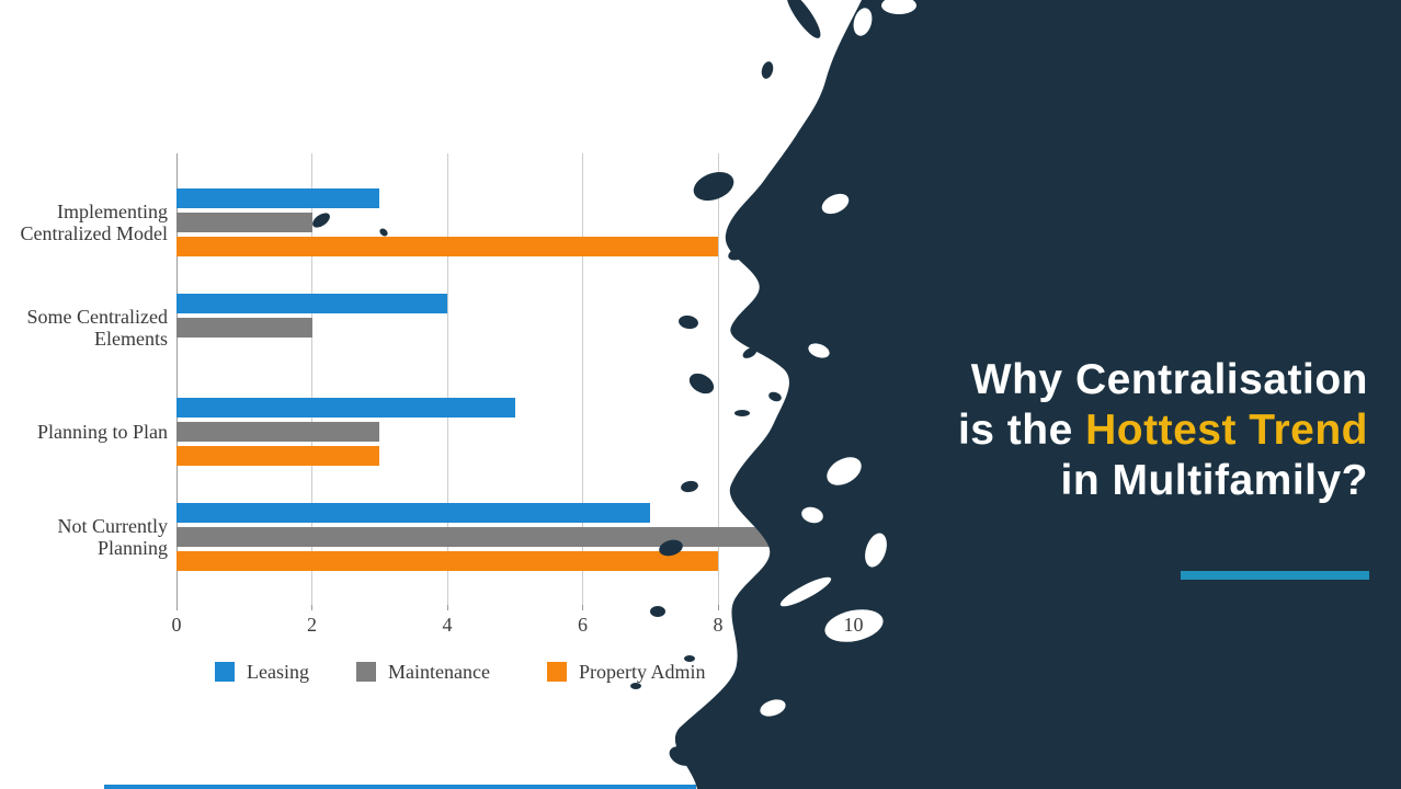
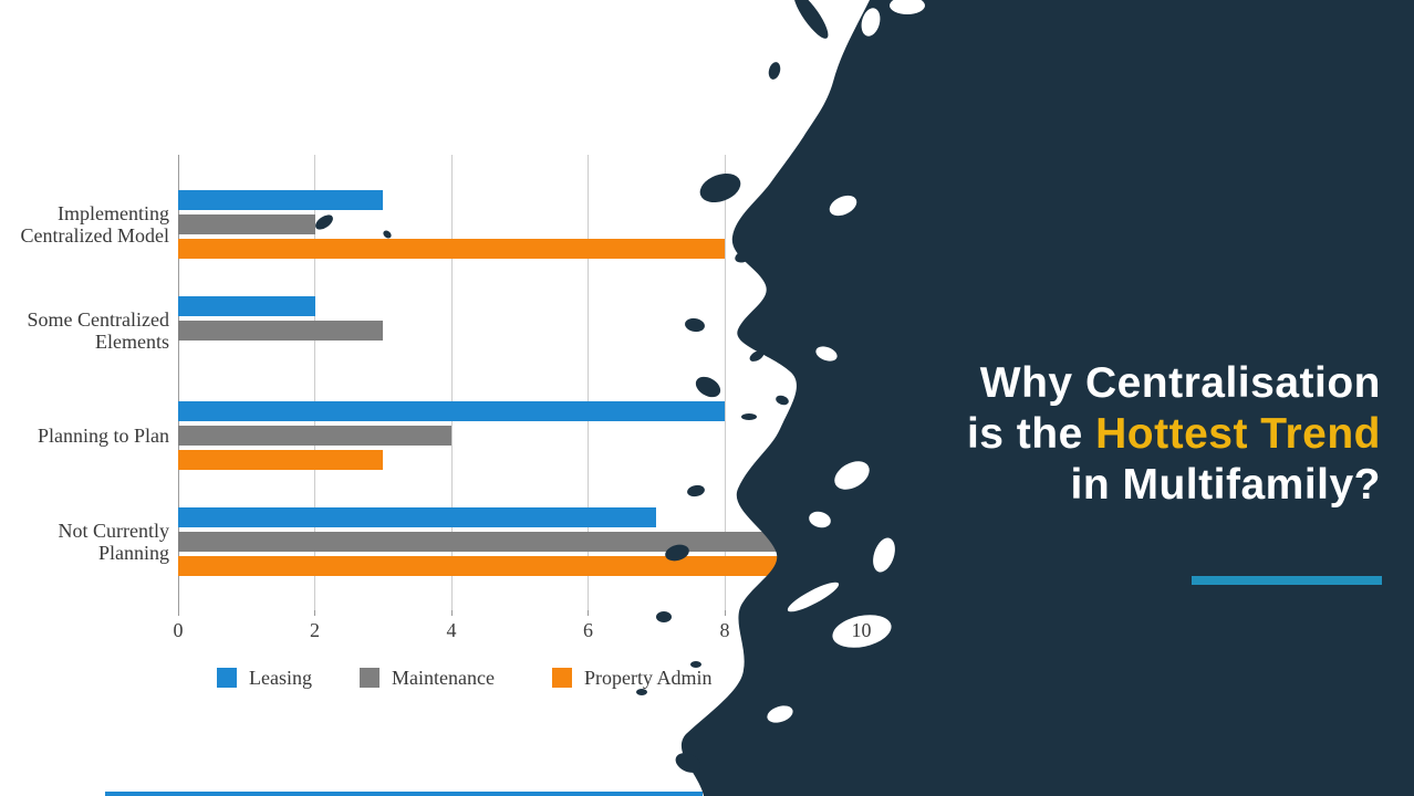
Leasing/Some Centralized Elements: 4 -> 2
Maintenance/Some Centralized Elements: 2 -> 3
Leasing/Planning to Plan: 5 -> 8
Maintenance/Planning to Plan: 3 -> 4
Property Admin/Not Currently Planning: 8 -> 9
